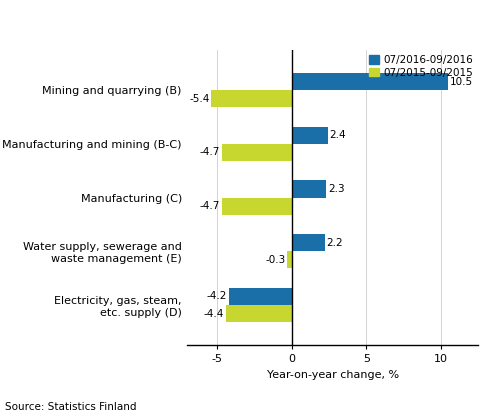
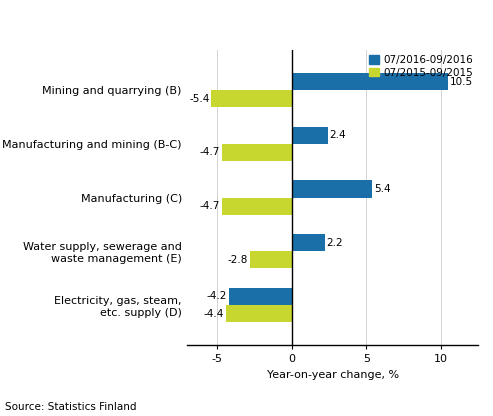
07/2016-09/2016/Manufacturing (C): 2.3 -> 5.4
07/2015-09/2015/Water supply, sewerage and waste management (E): -0.3 -> -2.8
